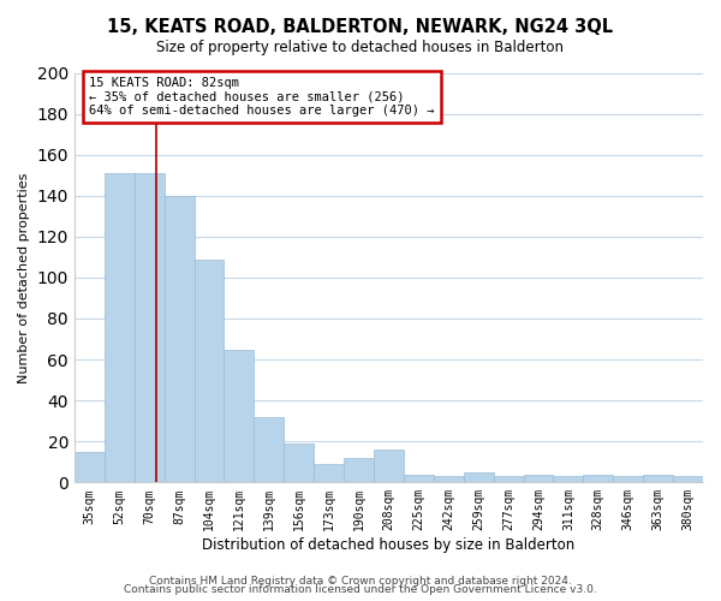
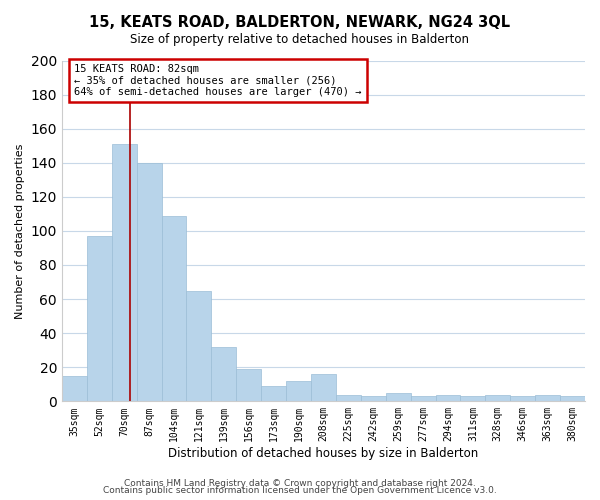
52sqm: 151 -> 97
